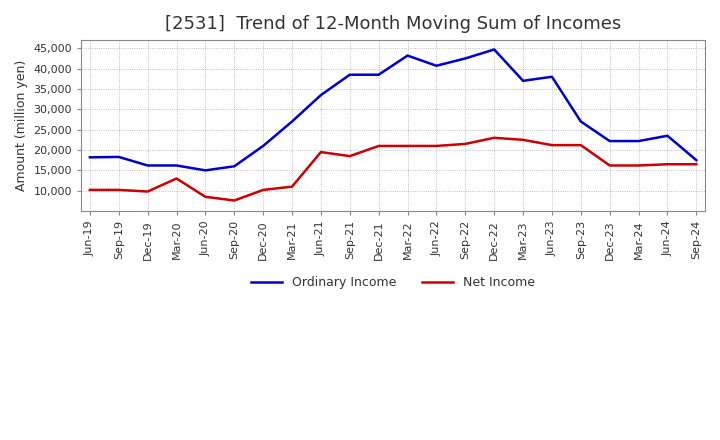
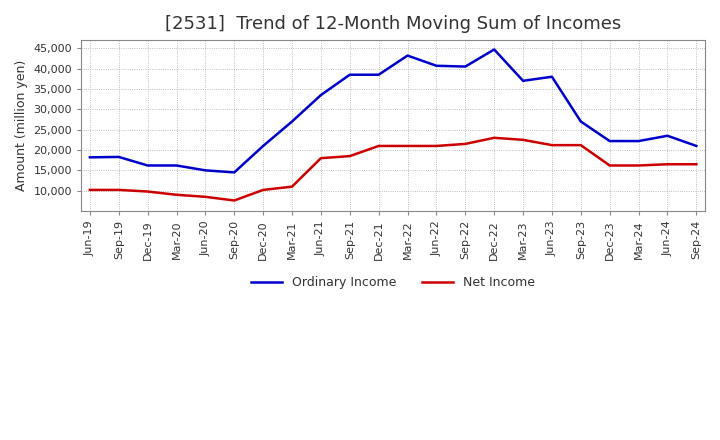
Net Income/Mar-20: 13,000 -> 9,000
Ordinary Income/Sep-20: 16,000 -> 14,500
Net Income/Jun-21: 19,500 -> 18,000
Ordinary Income/Sep-22: 42,500 -> 40,500
Ordinary Income/Sep-24: 17,500 -> 21,000
